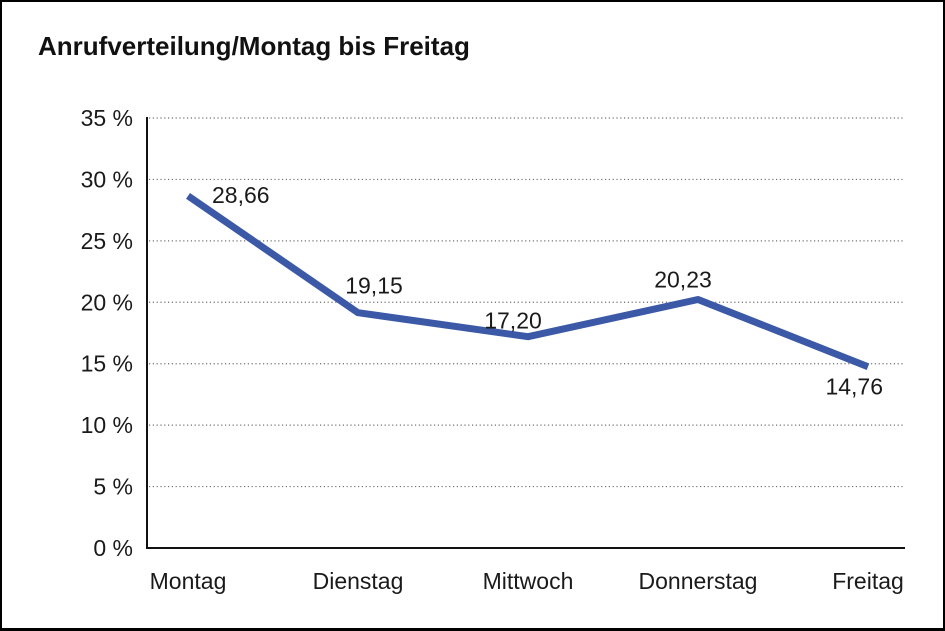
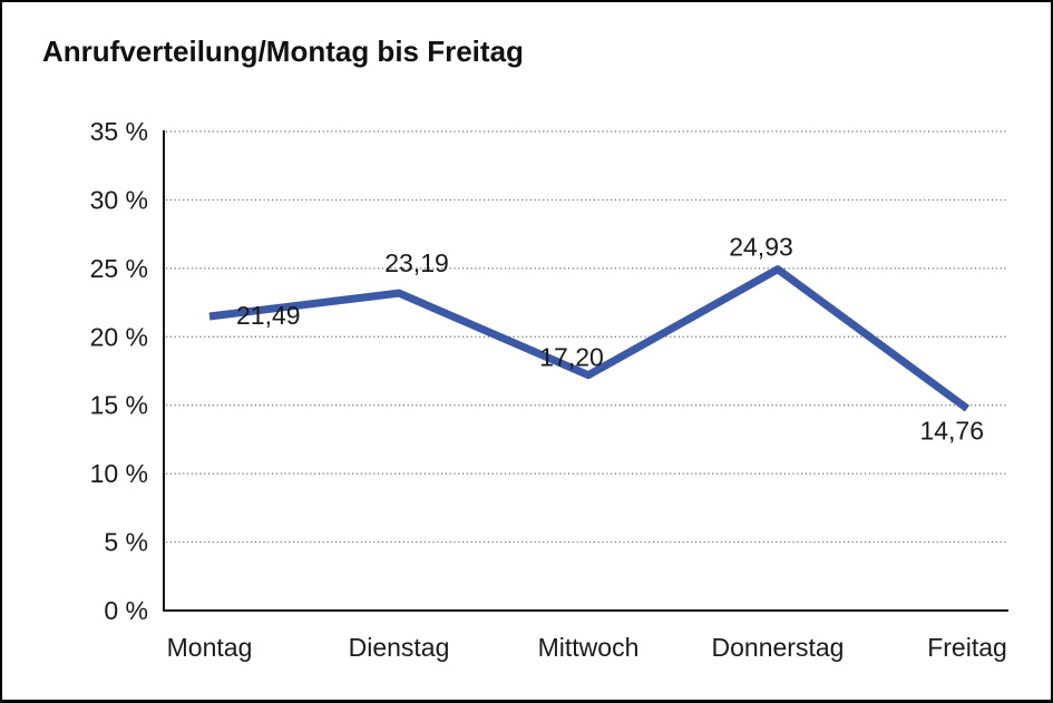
Montag: 28,66 -> 21,49
Dienstag: 19,15 -> 23,19
Donnerstag: 20,23 -> 24,93
